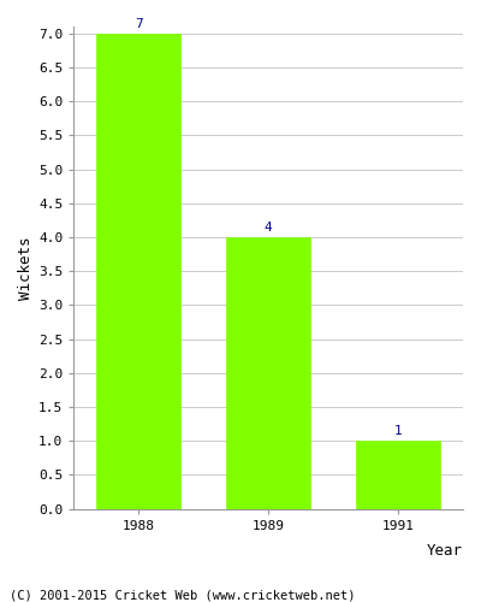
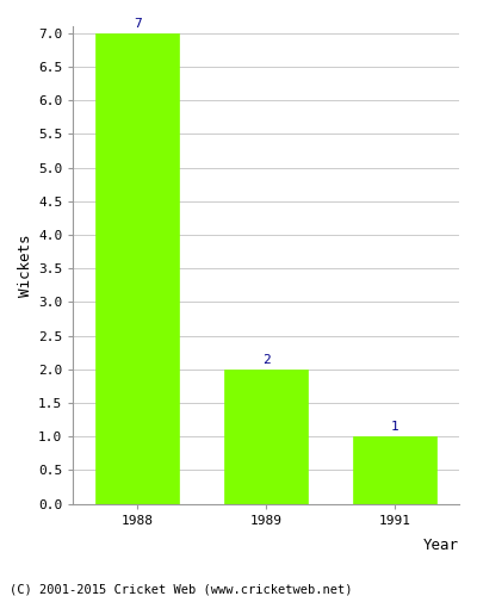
1989: 4 -> 2
